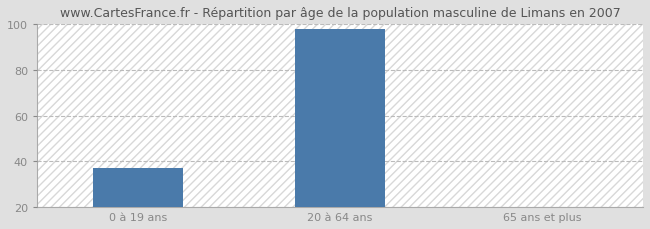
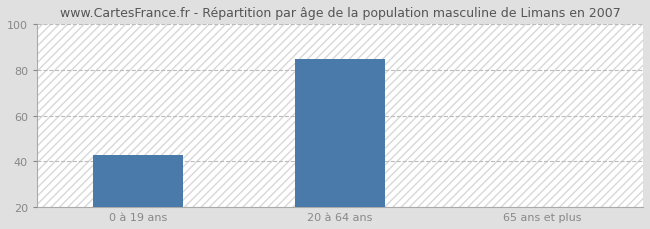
0 à 19 ans: 37 -> 43
20 à 64 ans: 98 -> 85
